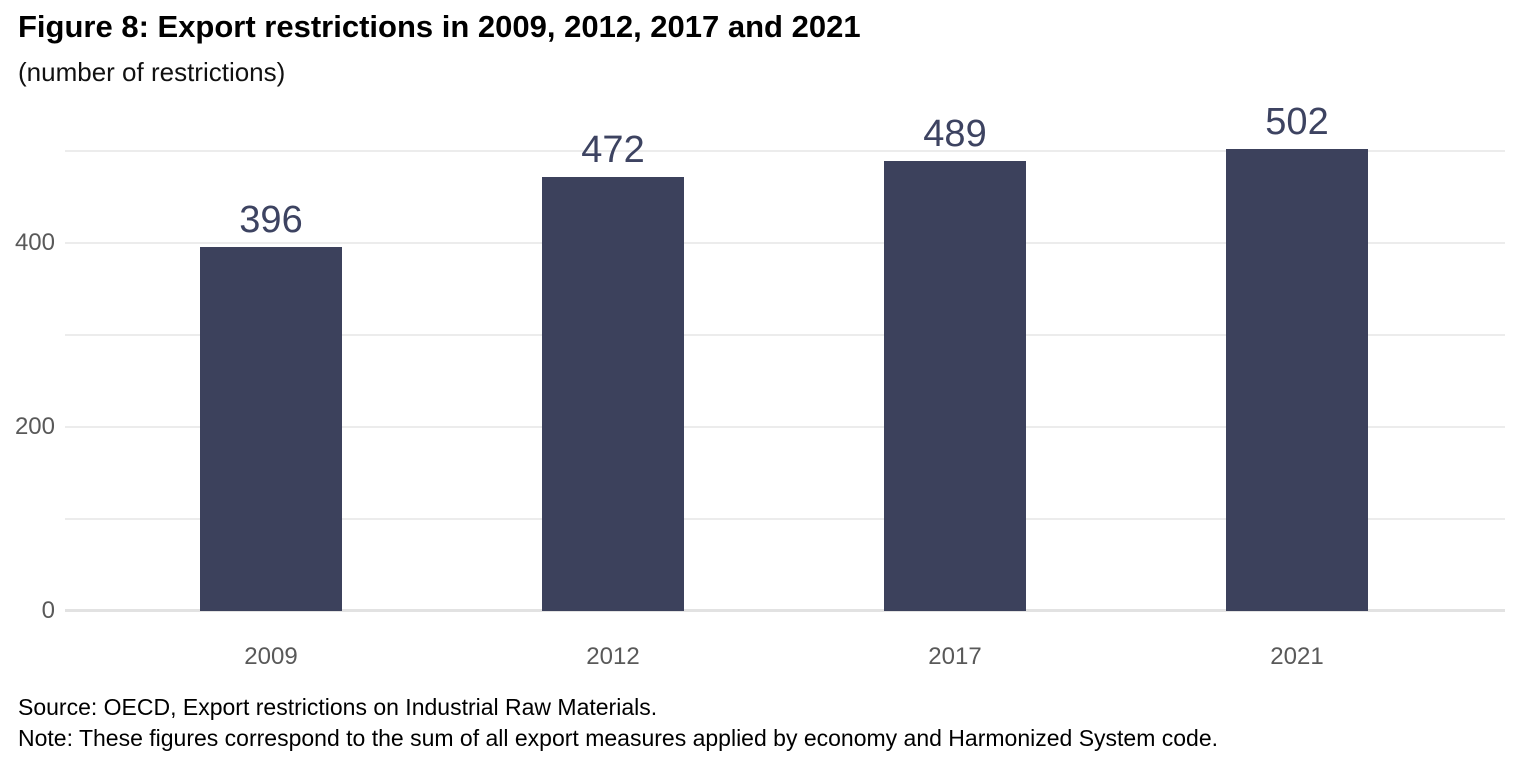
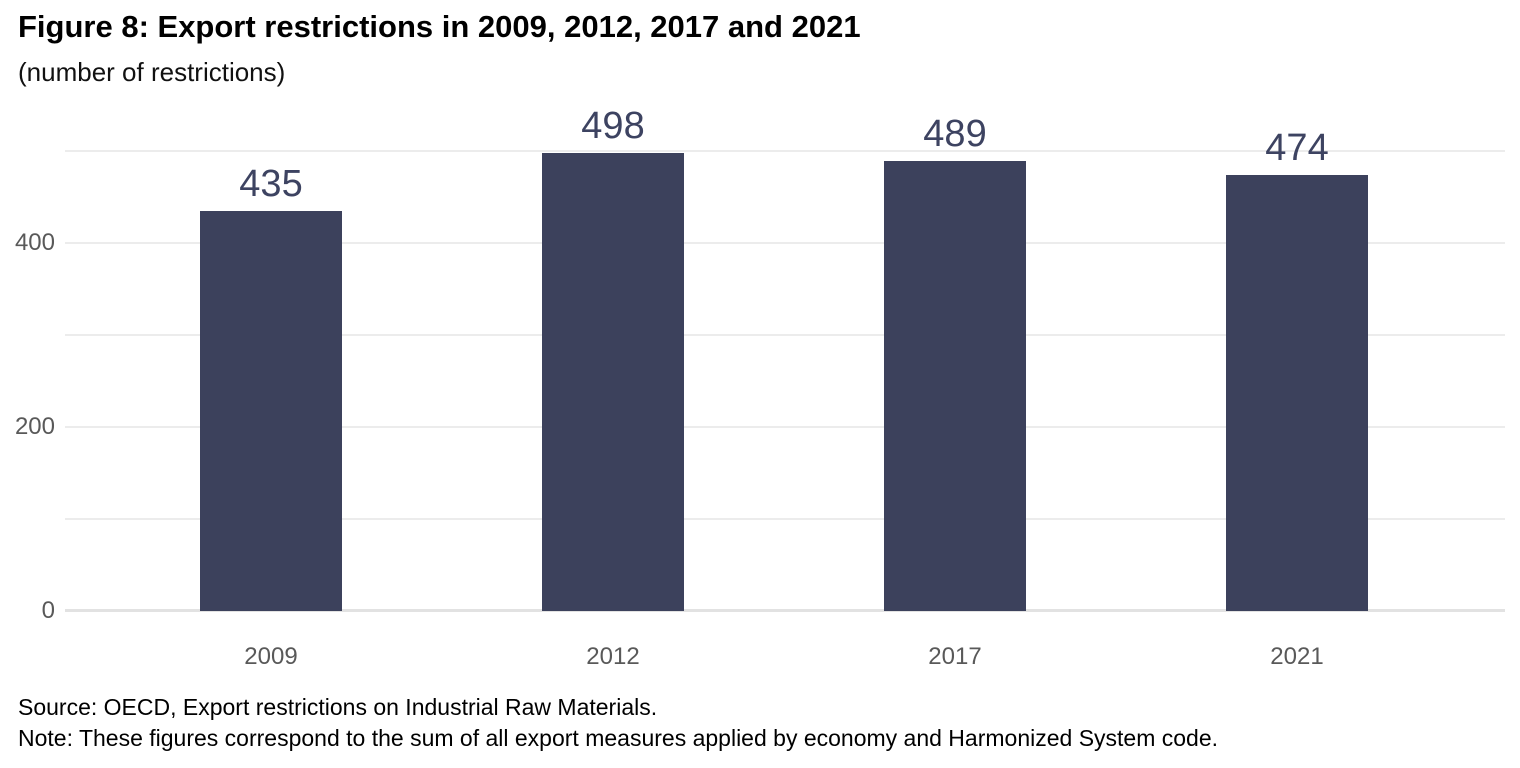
2009: 396 -> 435
2012: 472 -> 498
2021: 502 -> 474
